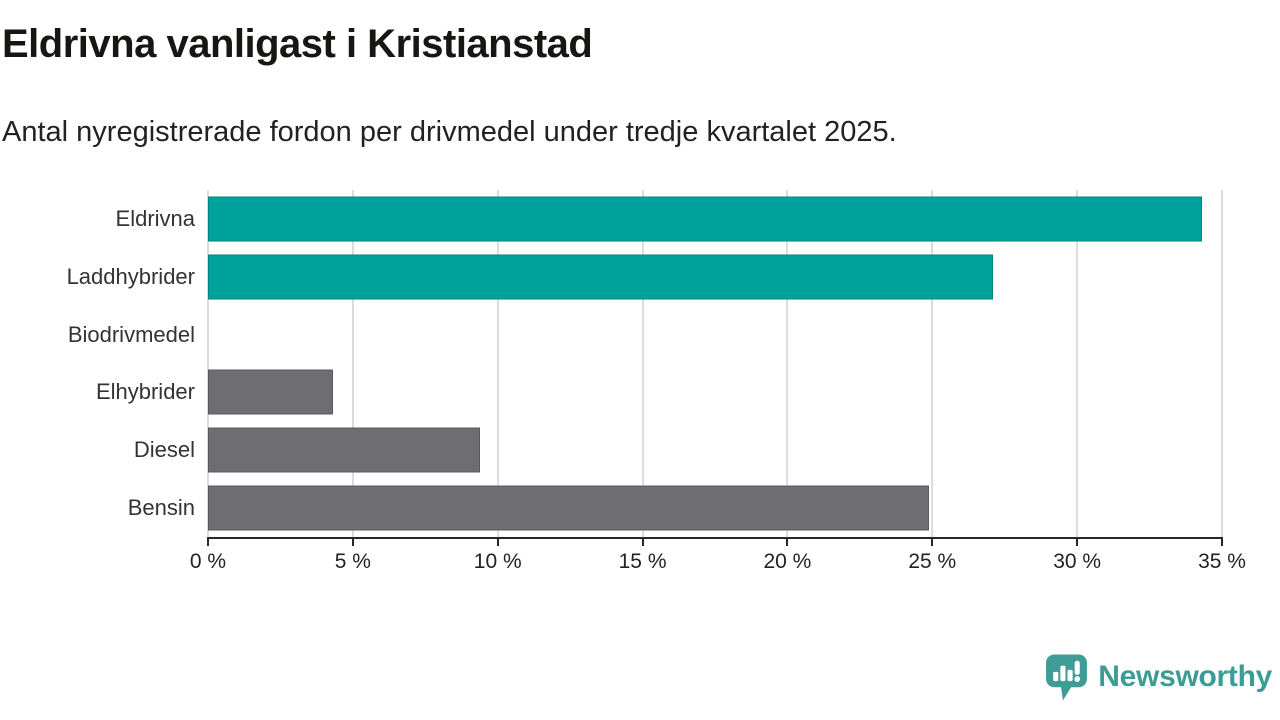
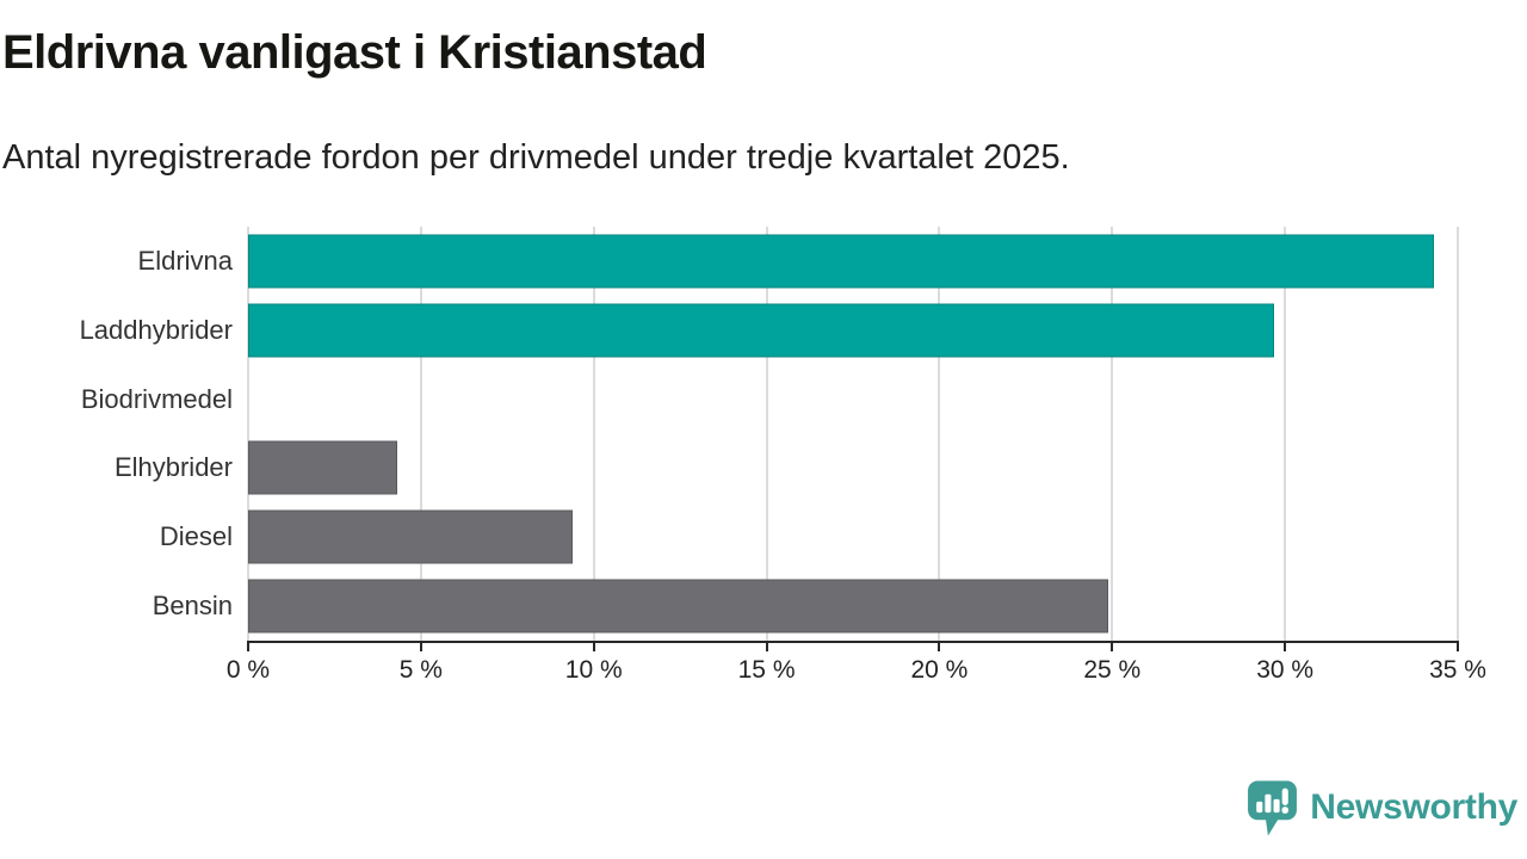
Laddhybrider: 27.1% -> 29.7%
